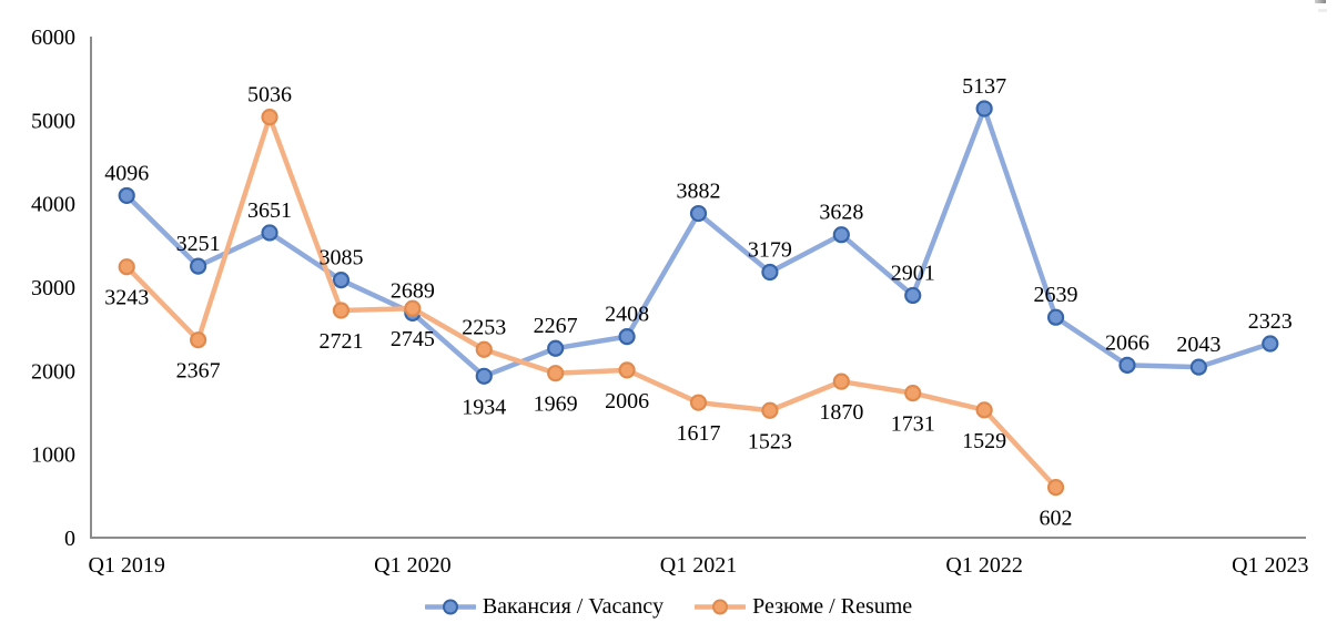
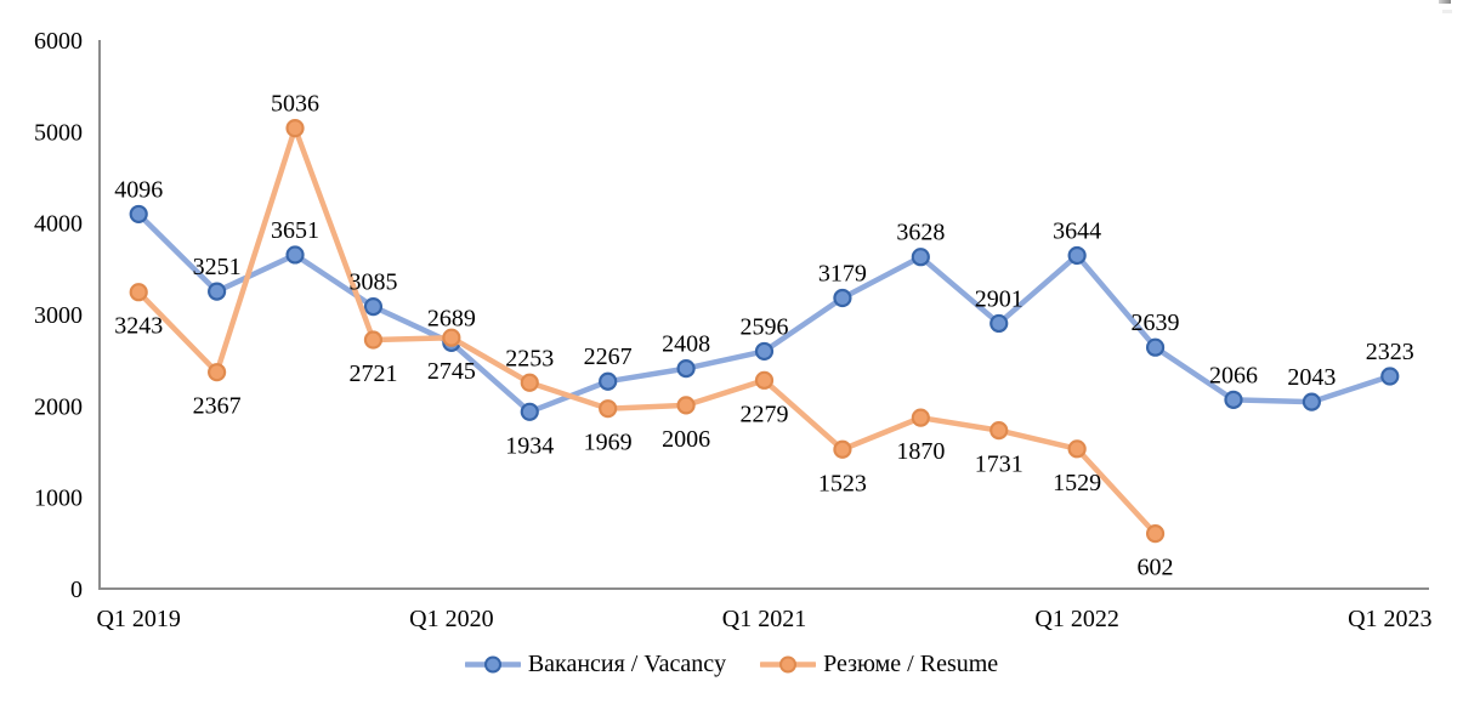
Вакансия / Vacancy/Q1 2021: 3882 -> 2596
Резюме / Resume/Q1 2021: 1617 -> 2279
Вакансия / Vacancy/Q1 2022: 5137 -> 3644
